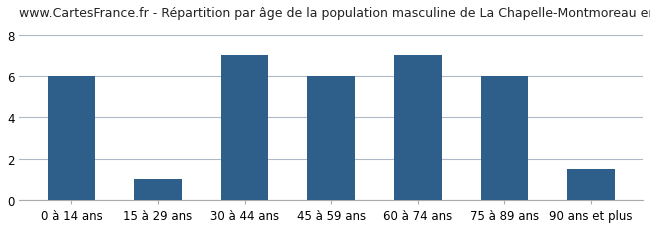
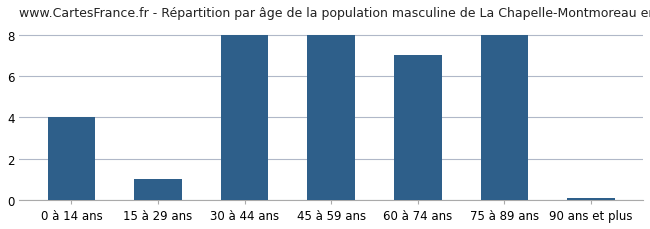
0 à 14 ans: 6.0 -> 4.0
30 à 44 ans: 7.0 -> 8.0
45 à 59 ans: 6.0 -> 8.0
75 à 89 ans: 6.0 -> 8.0
90 ans et plus: 1.5 -> 0.1
